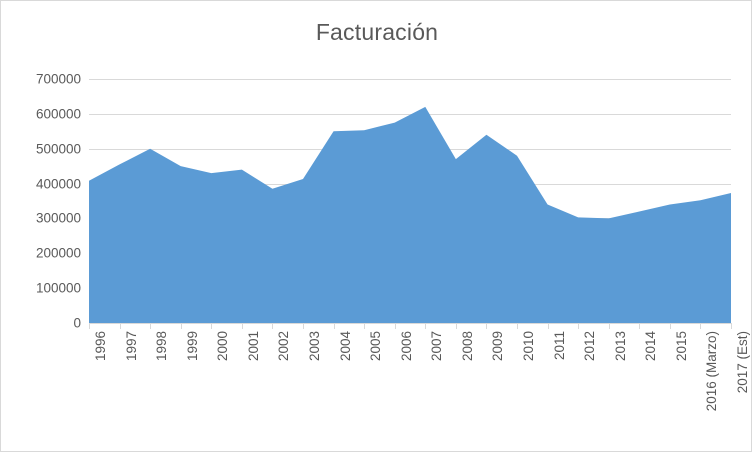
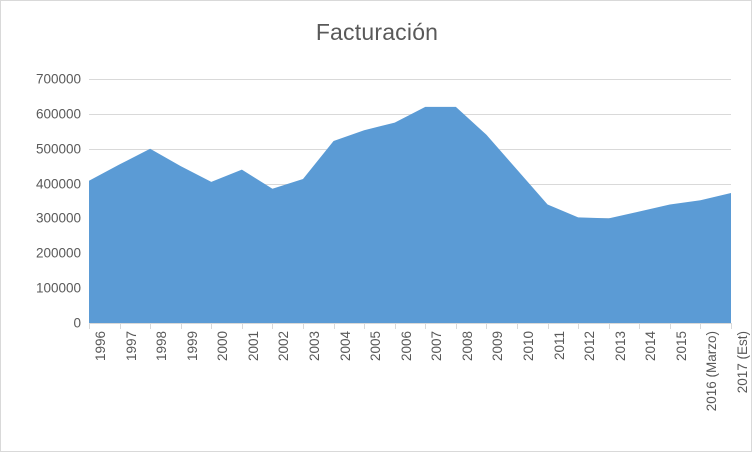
2000: 430000 -> 400000
2004: 550000 -> 520000
2008: 470000 -> 620000
2010: 480000 -> 440000
